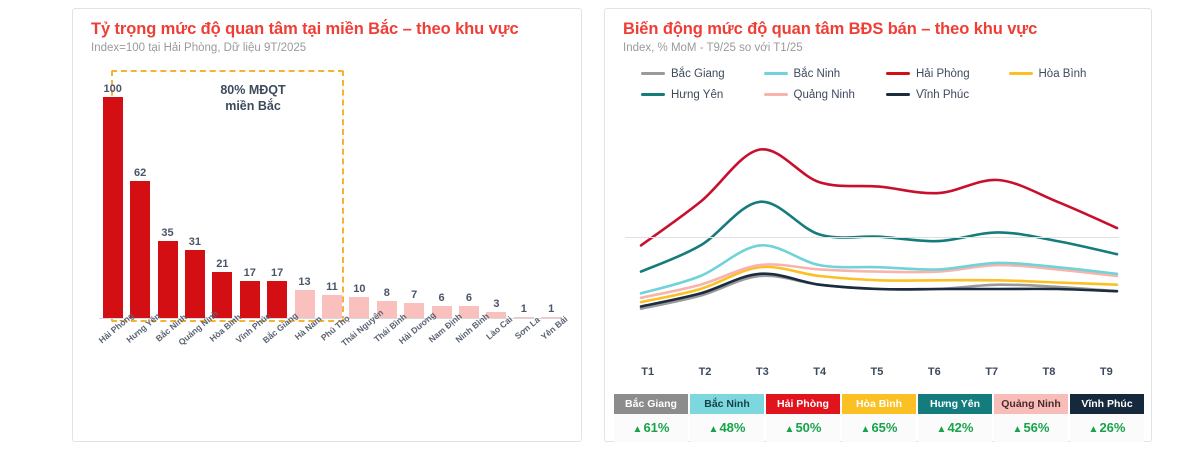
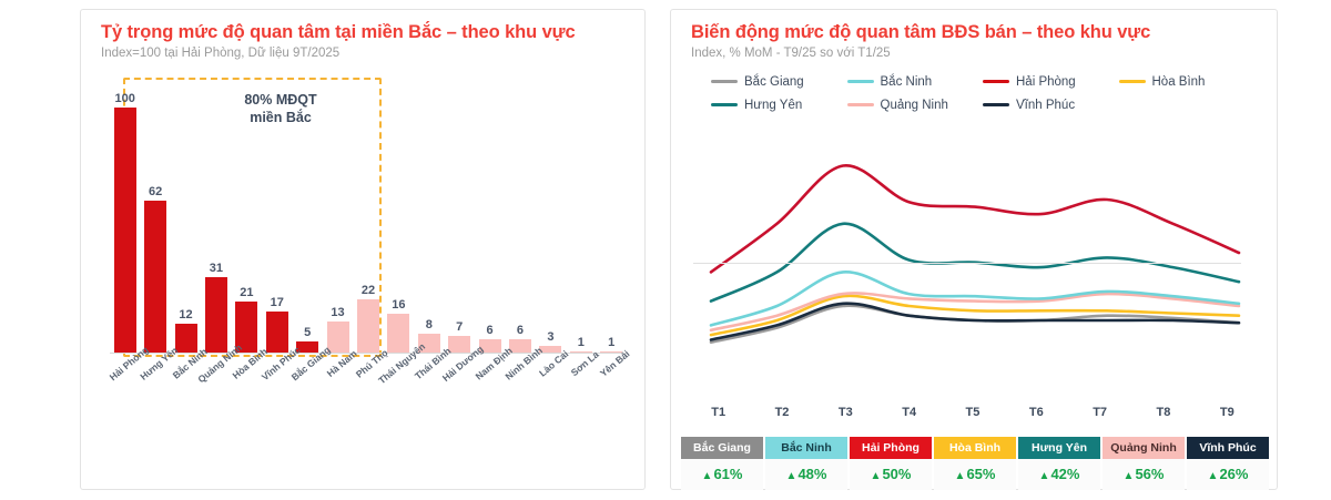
Tỷ trọng mức độ quan tâm tại miền Bắc – theo khu vực/Bắc Ninh: 35 -> 12
Tỷ trọng mức độ quan tâm tại miền Bắc – theo khu vực/Bắc Giang: 17 -> 5
Tỷ trọng mức độ quan tâm tại miền Bắc – theo khu vực/Phú Thọ: 11 -> 22
Tỷ trọng mức độ quan tâm tại miền Bắc – theo khu vực/Thái Nguyên: 10 -> 16
